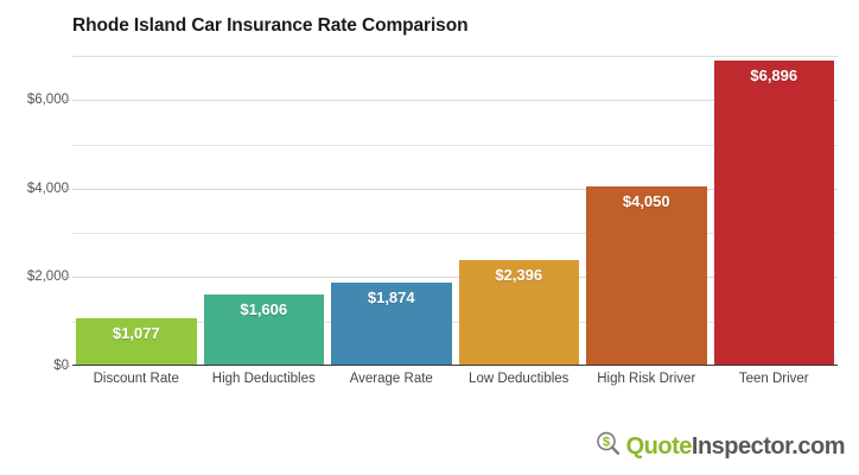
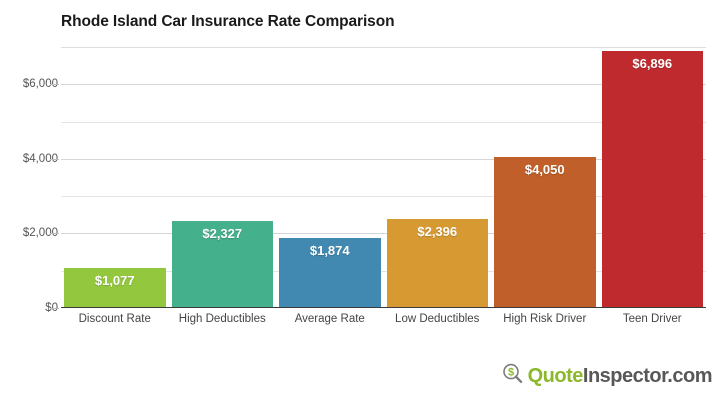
High Deductibles: $1,606 -> $2,327
